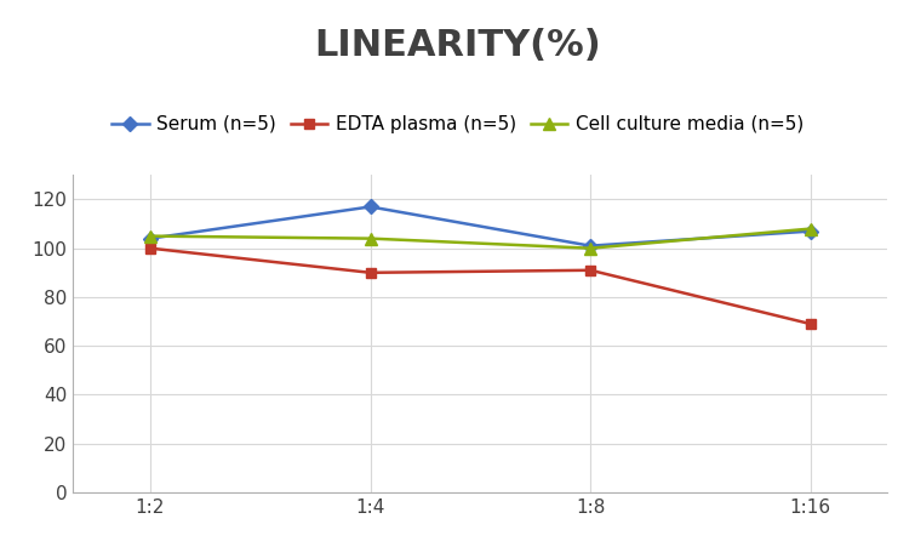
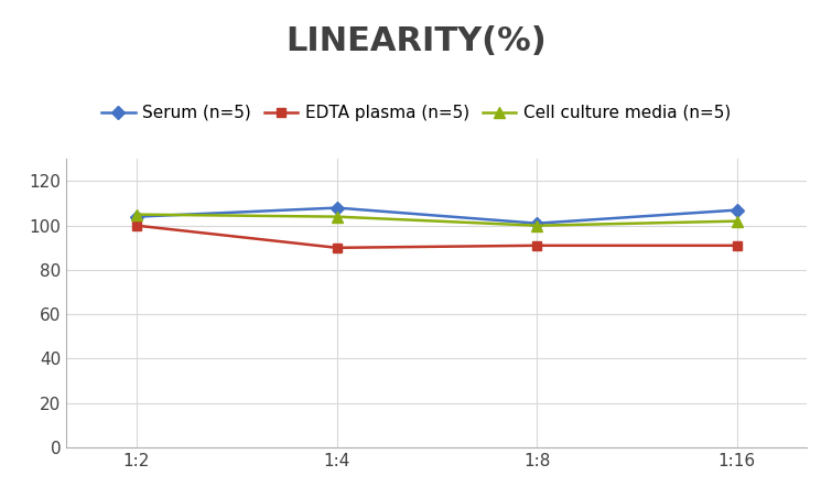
Serum (n=5)/1:4: 117 -> 108
EDTA plasma (n=5)/1:16: 69 -> 91
Cell culture media (n=5)/1:16: 108 -> 102
